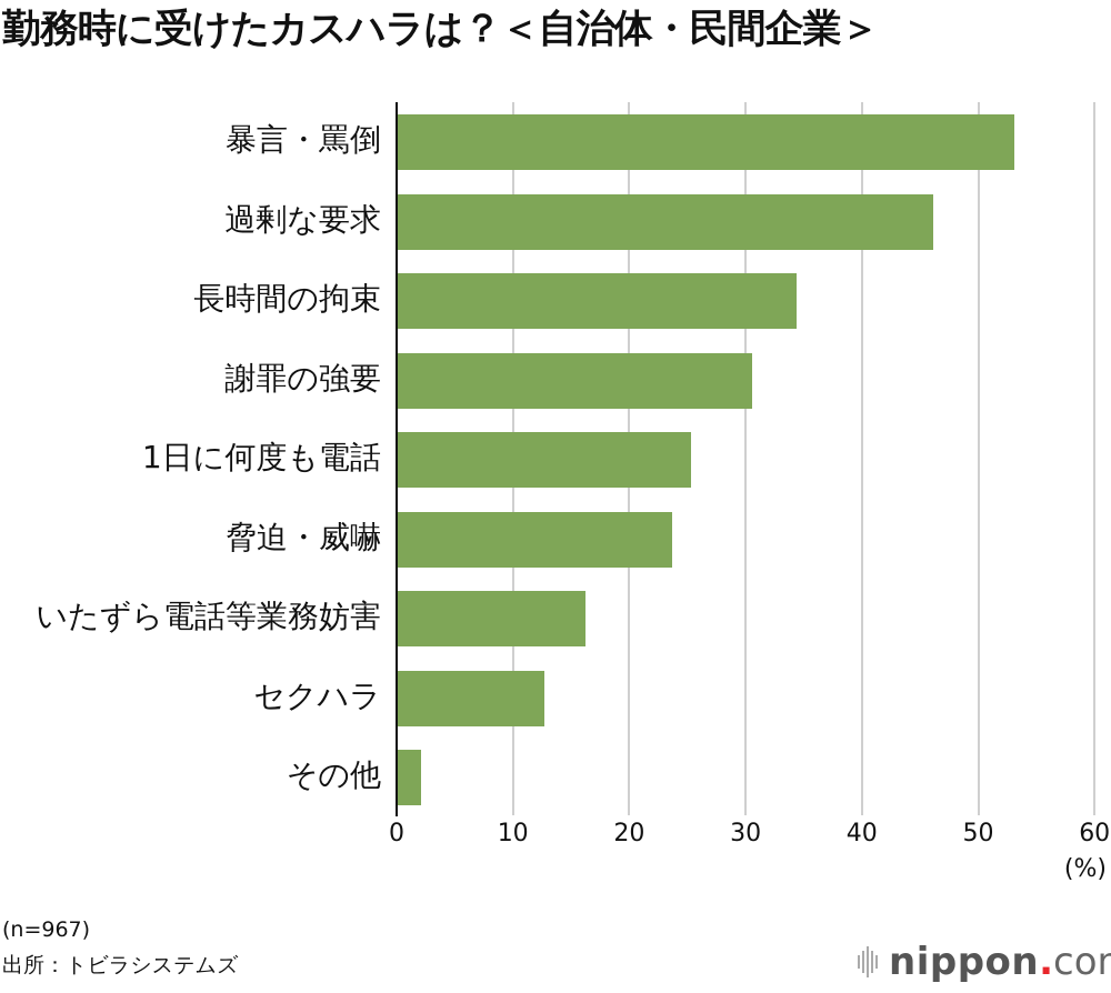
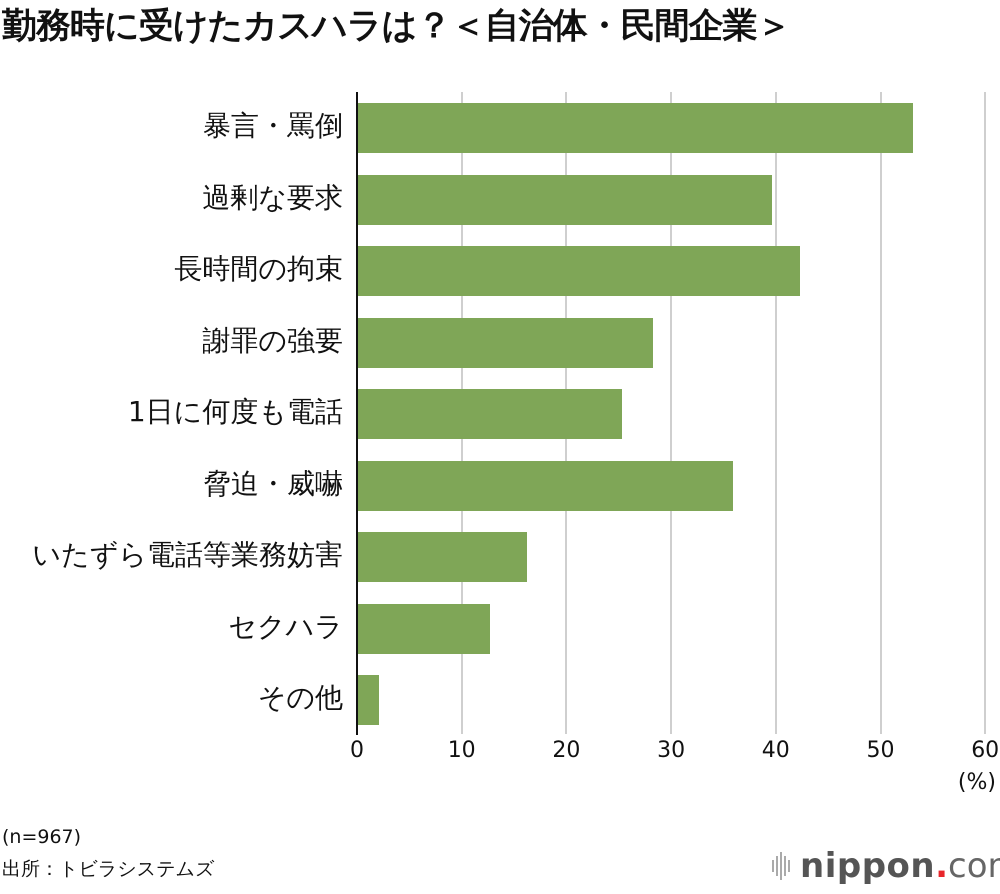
過剰な要求: 46.1 -> 39.6
長時間の拘束: 34.4 -> 42.3
謝罪の強要: 30.6 -> 28.3
脅迫・威嚇: 23.7 -> 35.9
